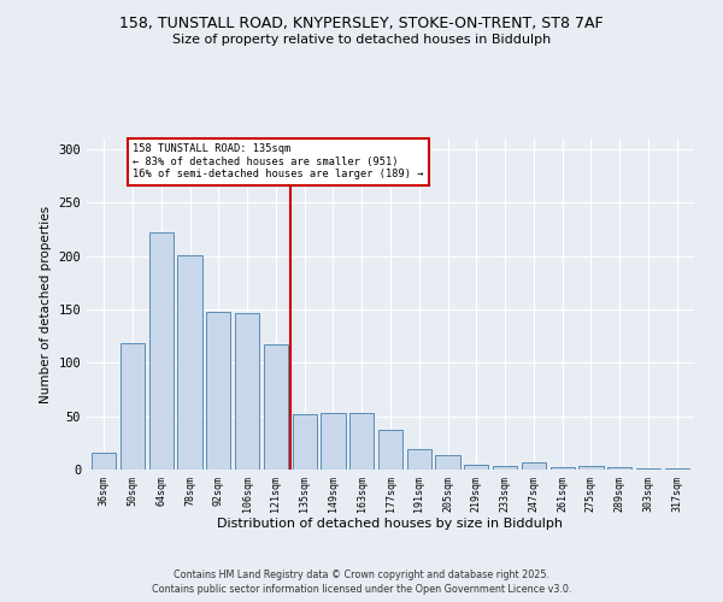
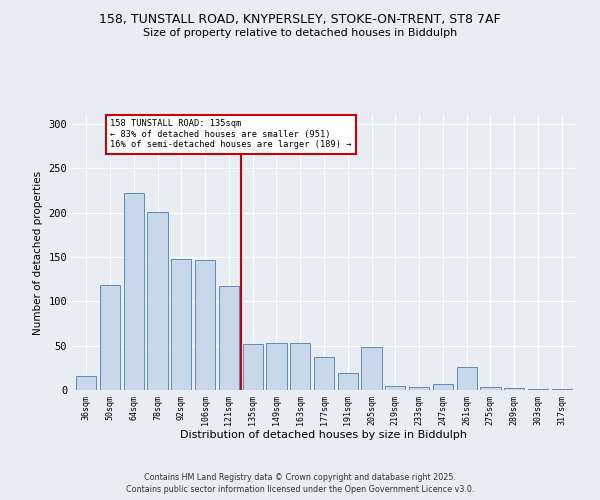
205sqm: 14 -> 48
261sqm: 2 -> 26
